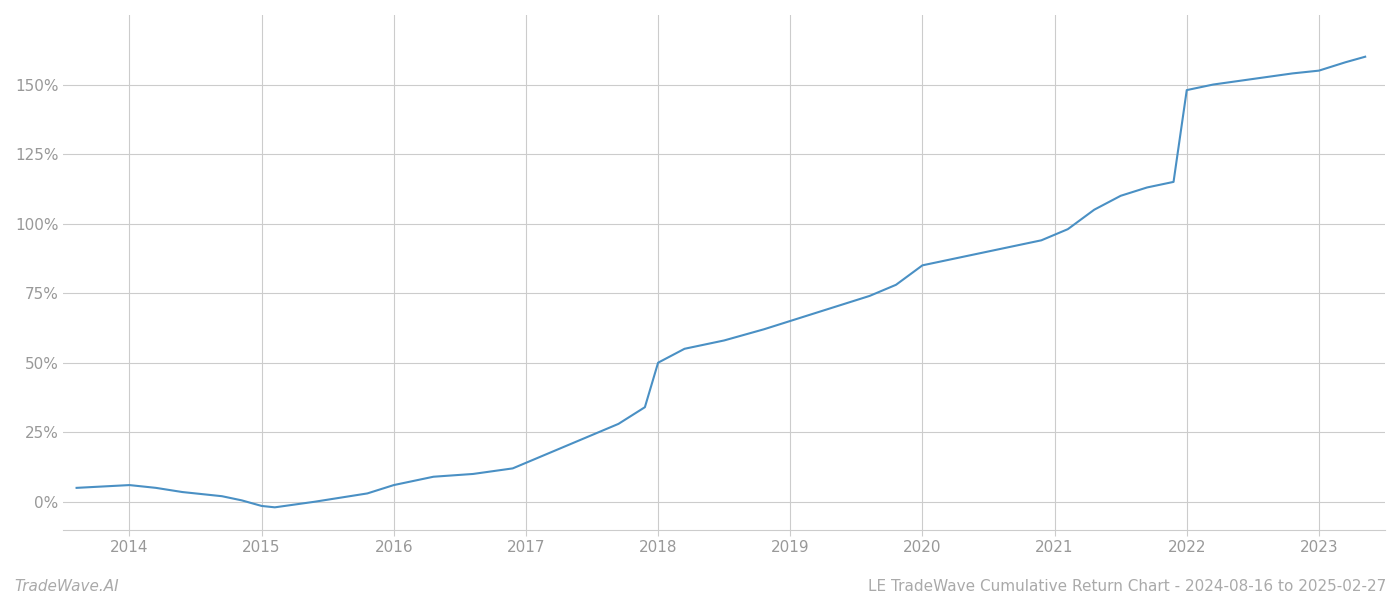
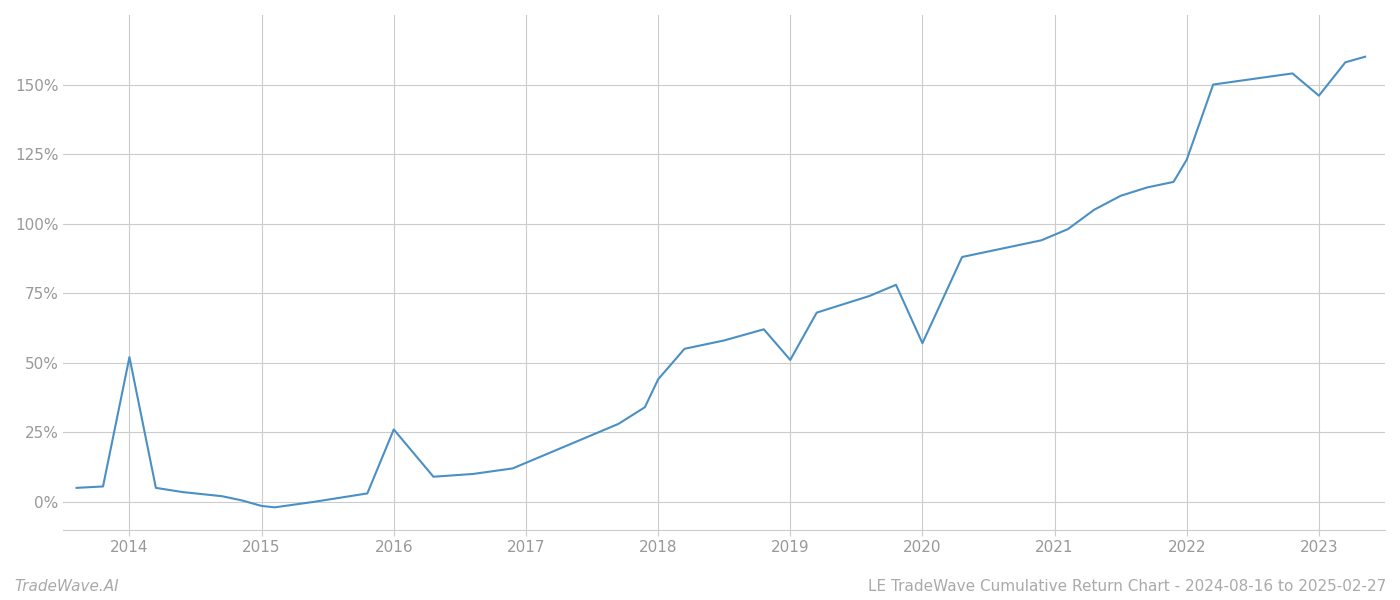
2014: 6.0% -> 52.0%
2016: 6.0% -> 26.0%
2018: 50.0% -> 44.0%
2019: 65.0% -> 51.0%
2020: 85.0% -> 57.0%
2022: 148.0% -> 123.0%
2023: 155.0% -> 146.0%
